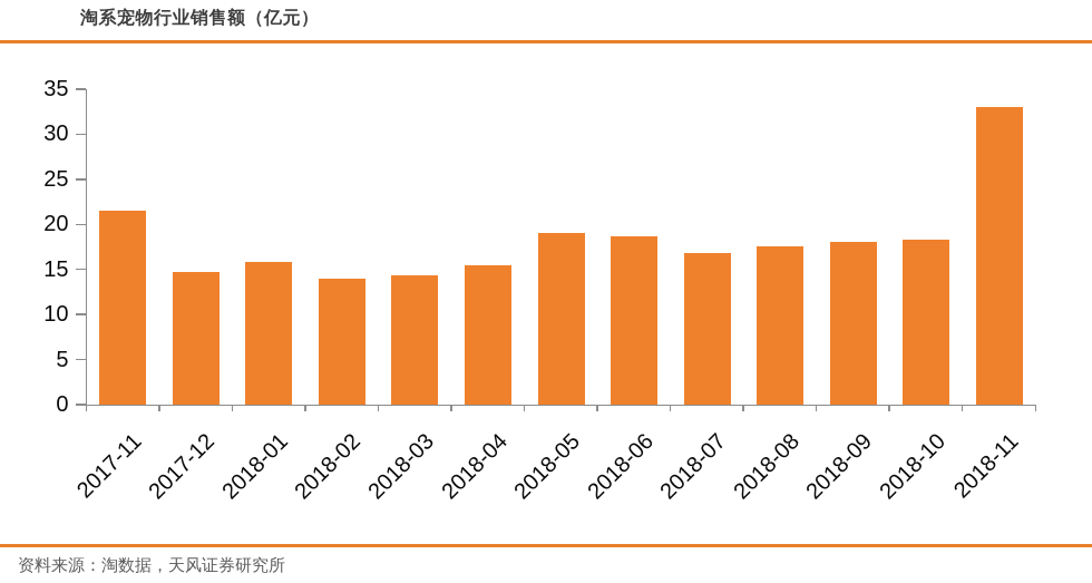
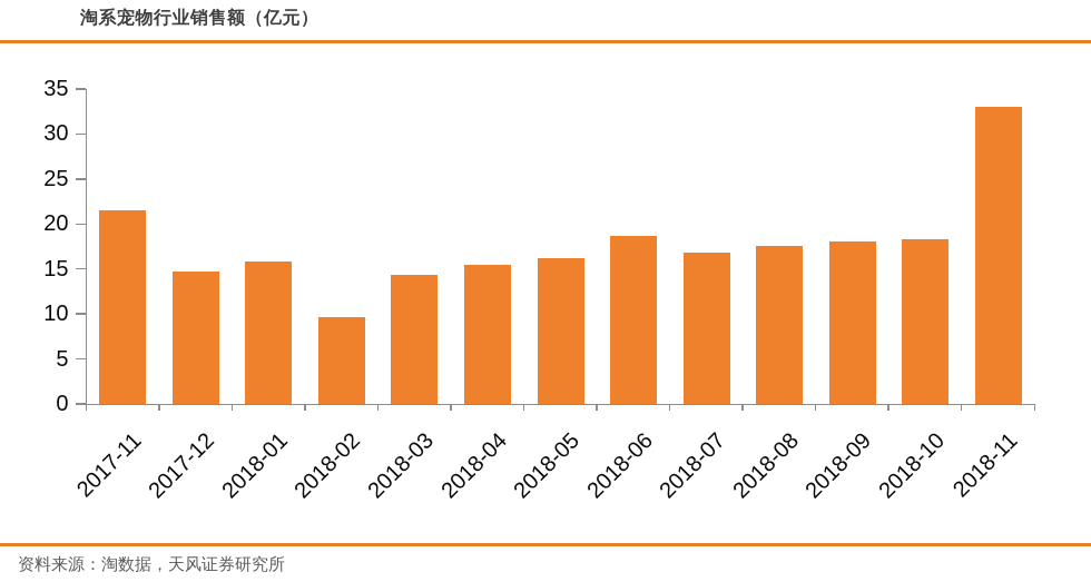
2018-02: 14 -> 10
2018-05: 19 -> 16
